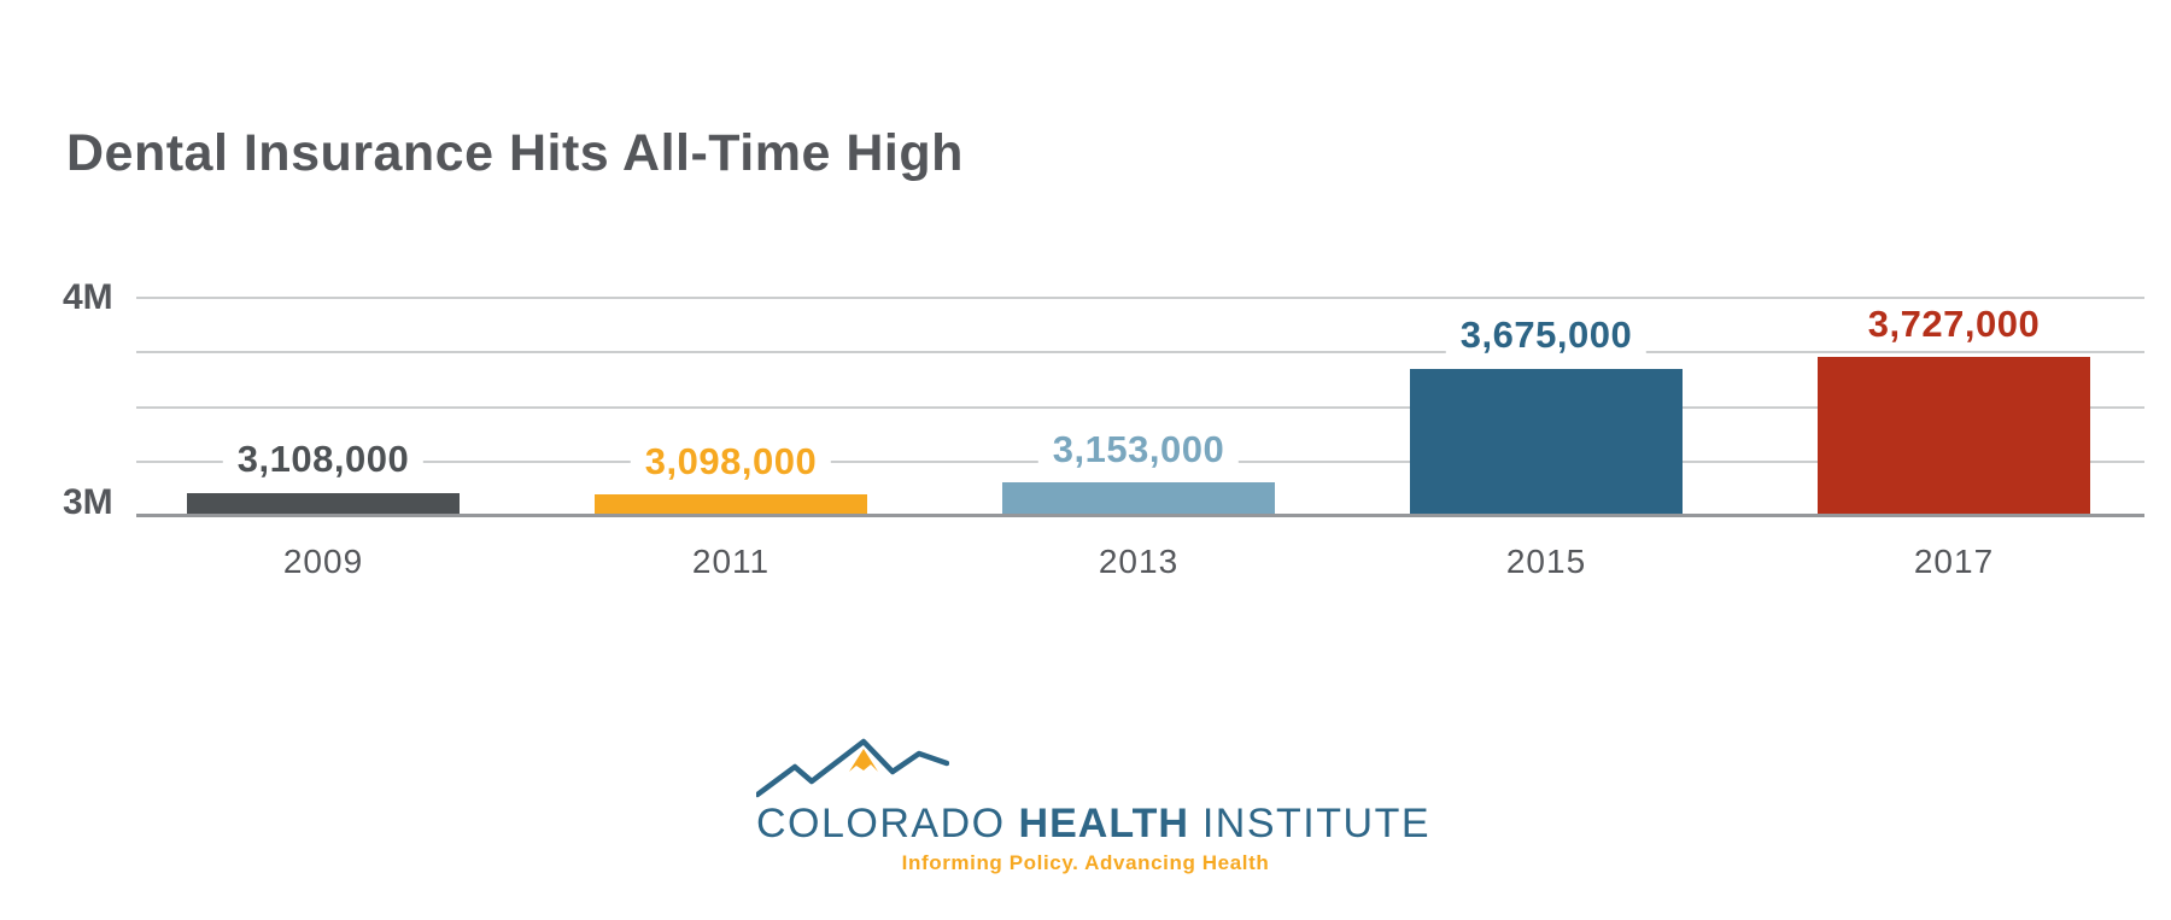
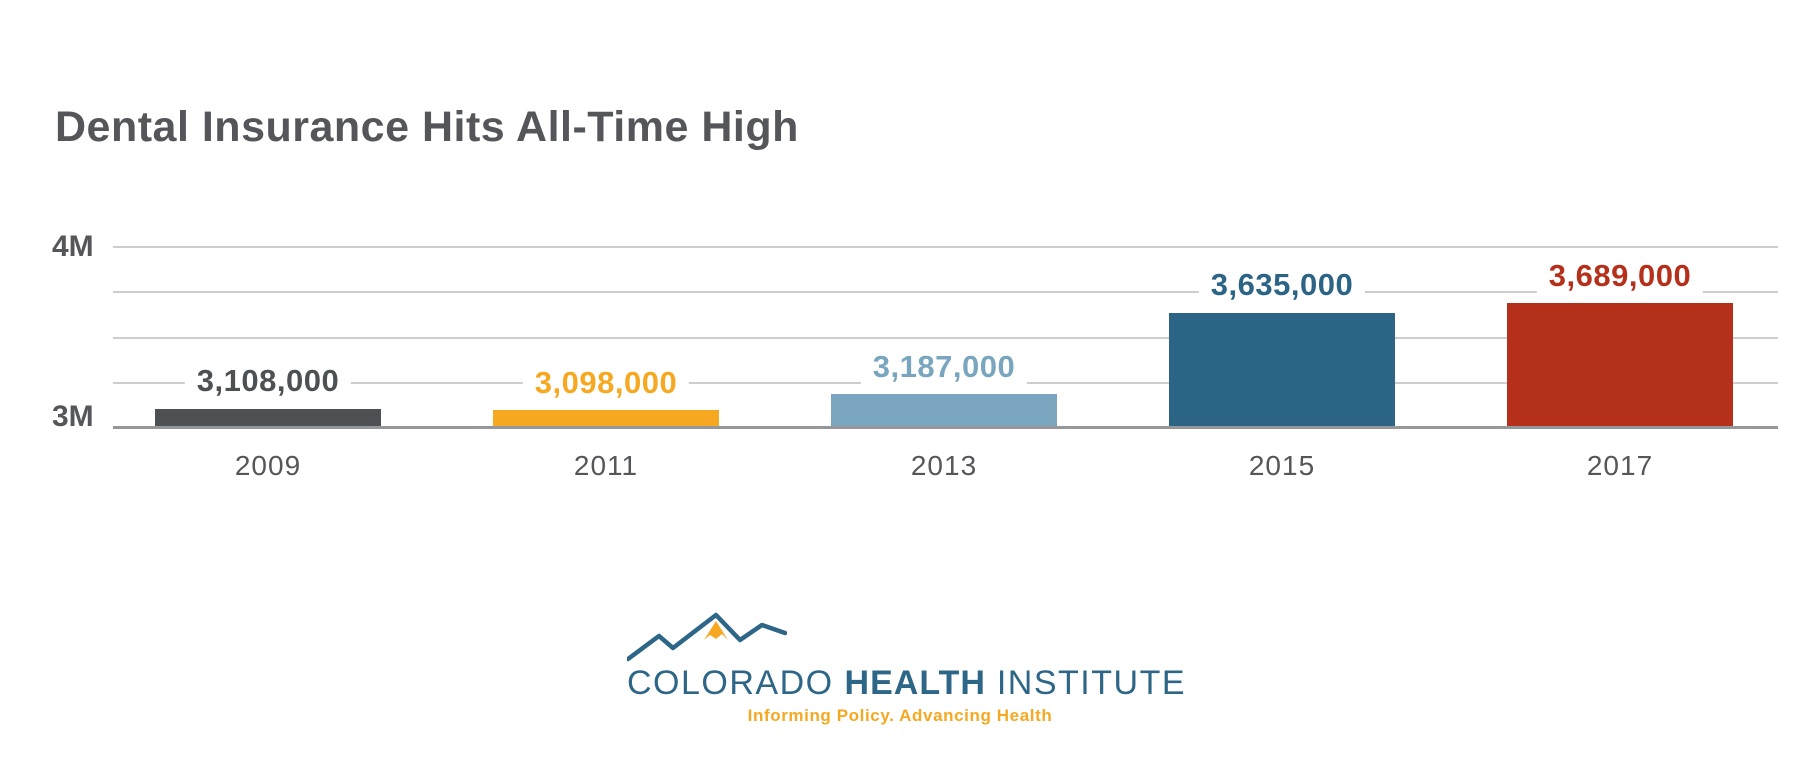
2013: 3,153,000 -> 3,187,000
2015: 3,675,000 -> 3,635,000
2017: 3,727,000 -> 3,689,000
